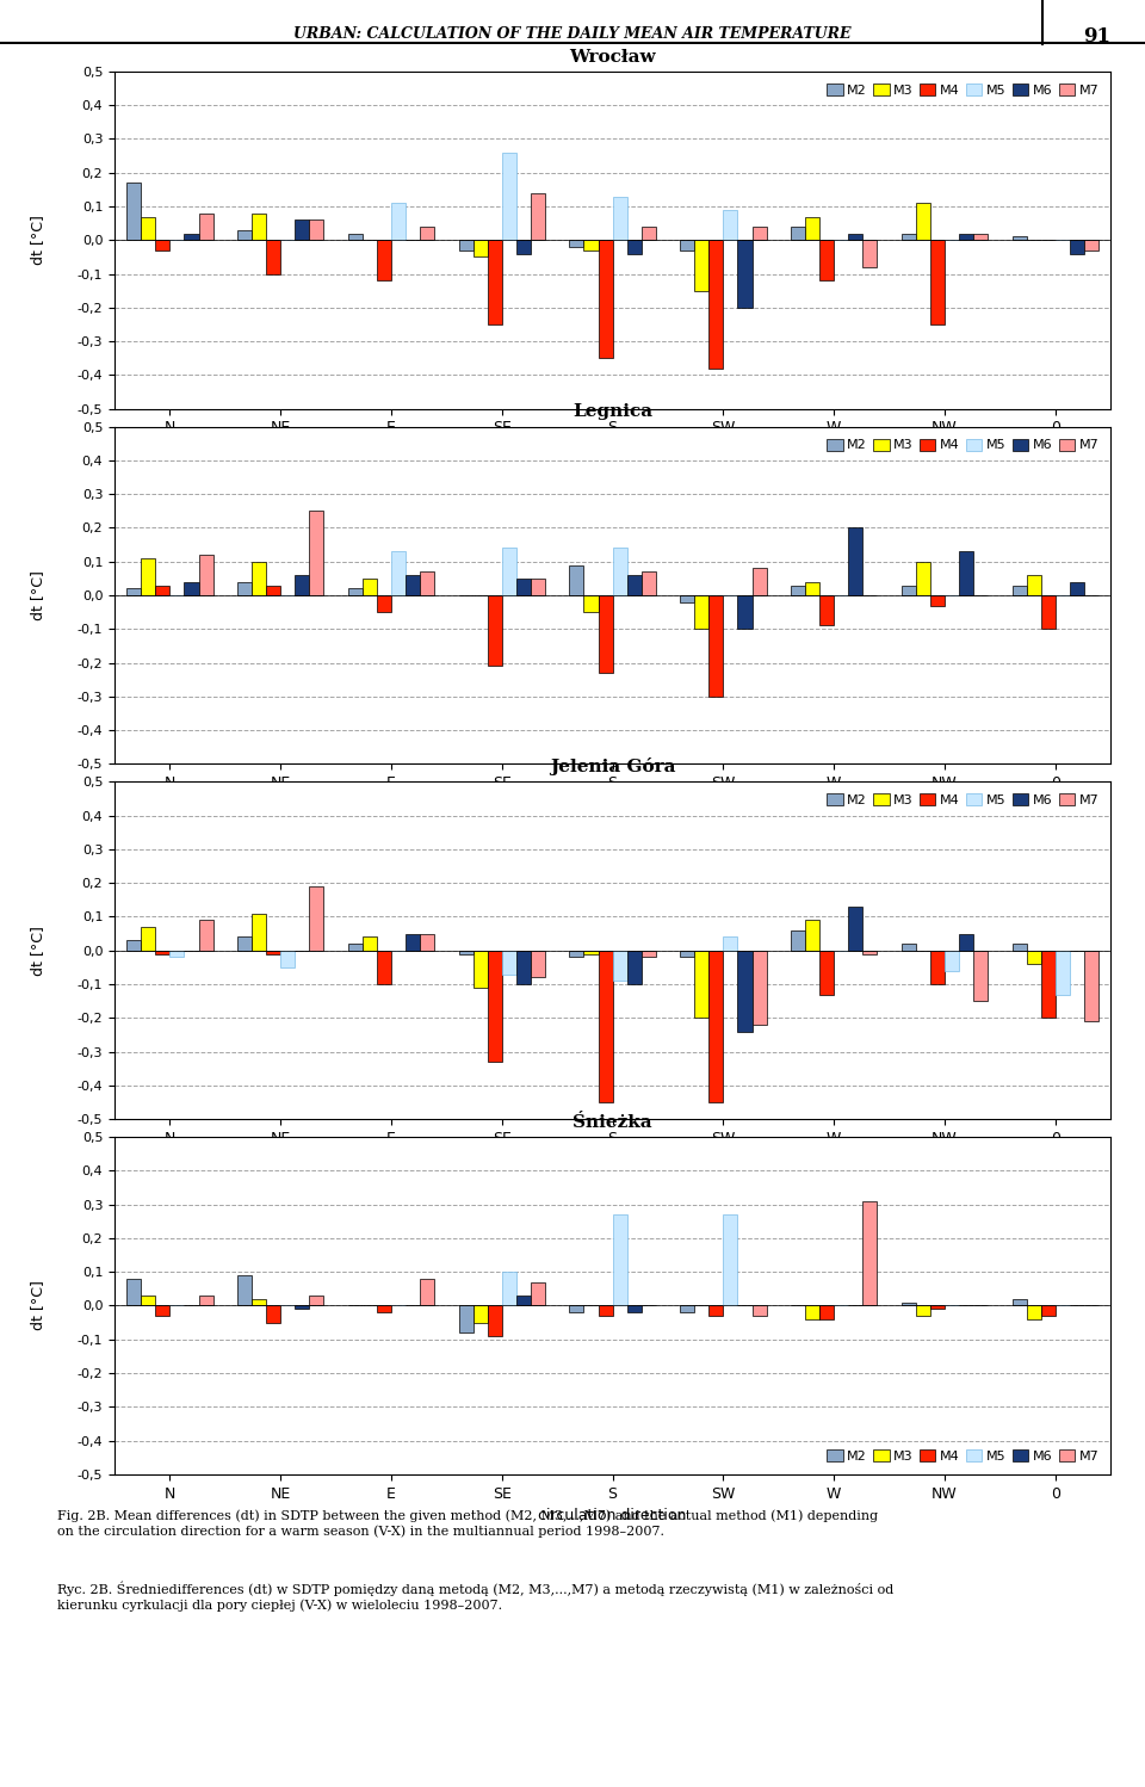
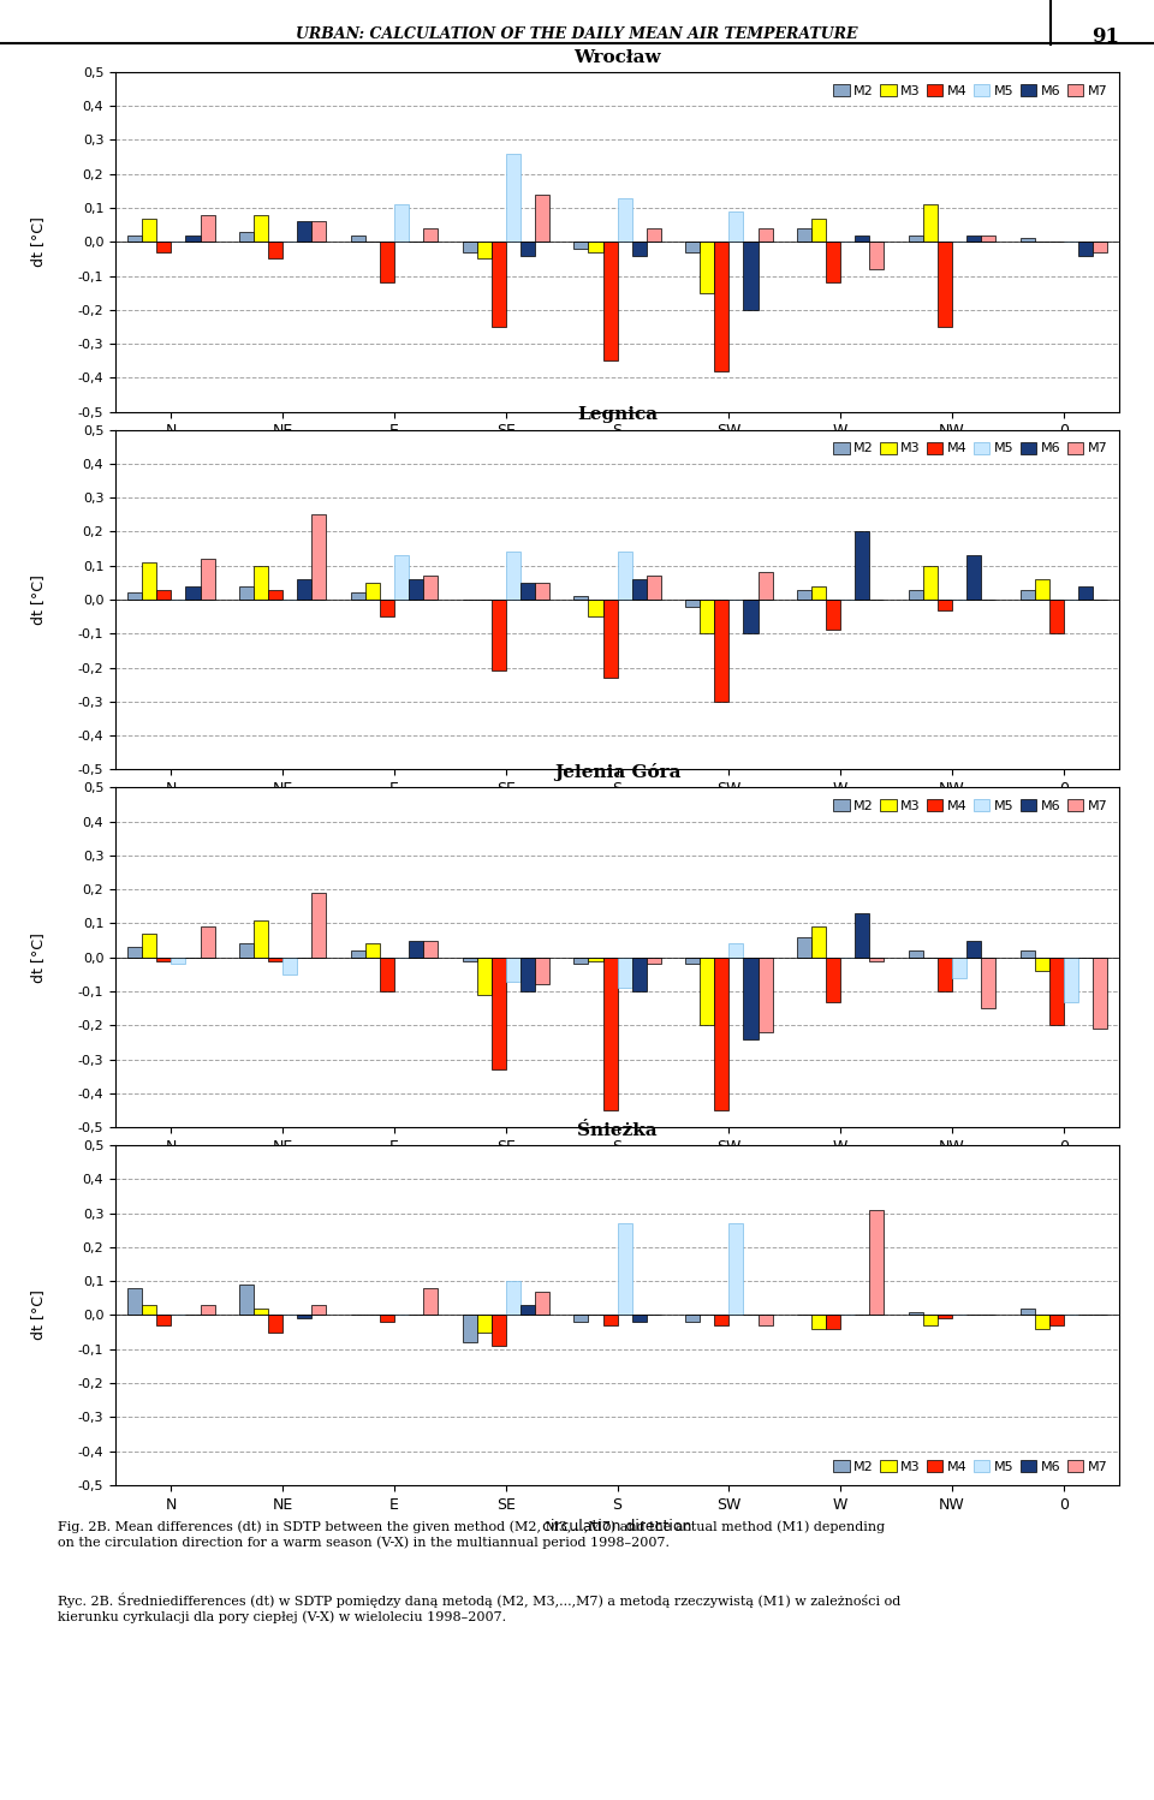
Wrocław/M2/N: 0,17 -> 0,02
Wrocław/M4/NE: -0,10 -> -0,05
Legnica/M2/S: 0,09 -> 0,01
